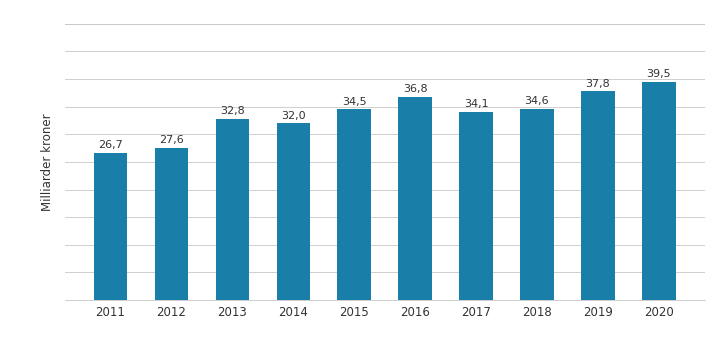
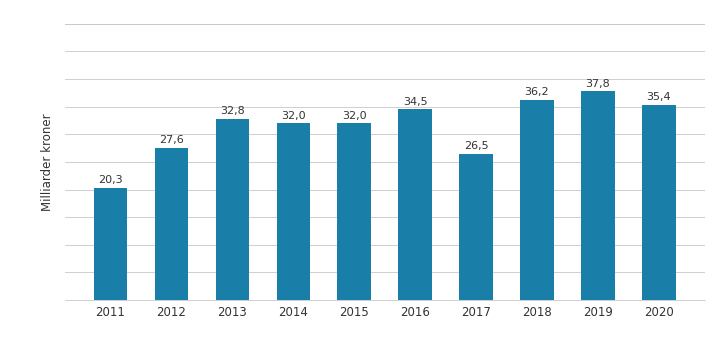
2011: 26,7 -> 20,3
2015: 34,5 -> 32,0
2016: 36,8 -> 34,5
2017: 34,1 -> 26,5
2018: 34,6 -> 36,2
2020: 39,5 -> 35,4
